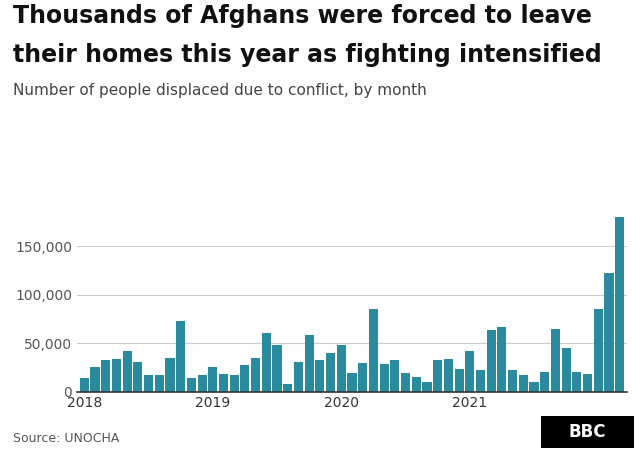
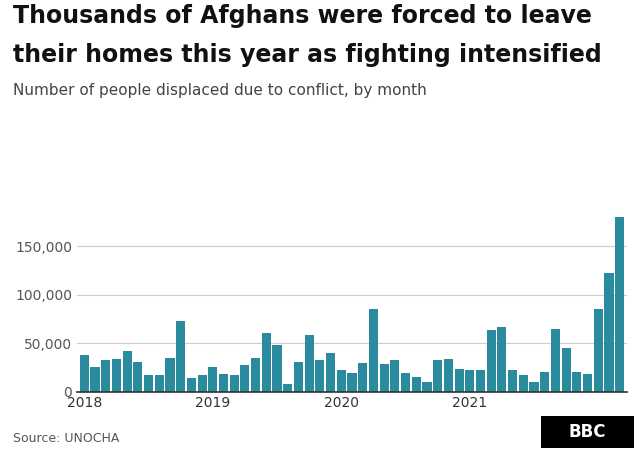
2018: 14,000 -> 38,000
2020: 48,000 -> 22,000
2021: 42,000 -> 22,000
